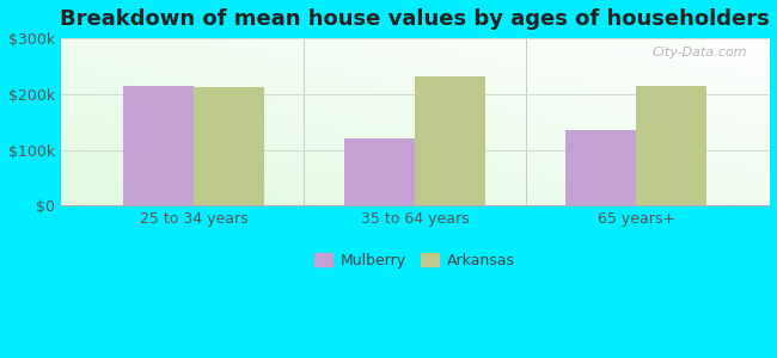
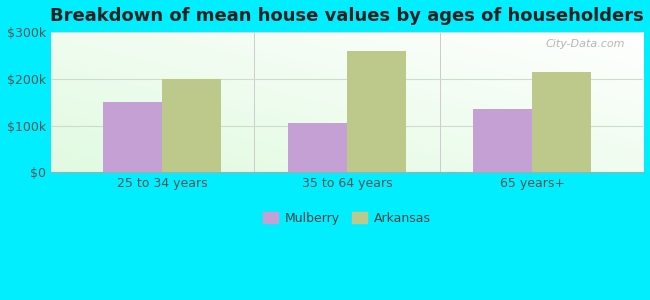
Mulberry/25 to 34 years: $215k -> $150k
Arkansas/25 to 34 years: $212k -> $200k
Mulberry/35 to 64 years: $120k -> $105k
Arkansas/35 to 64 years: $232k -> $260k
